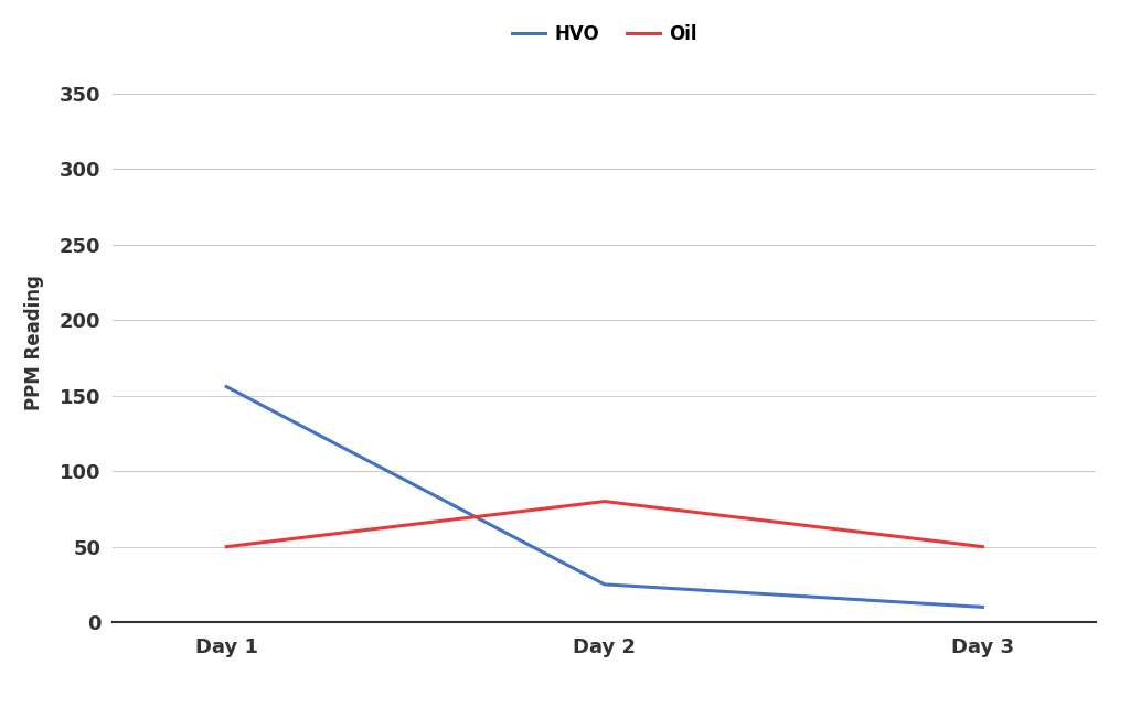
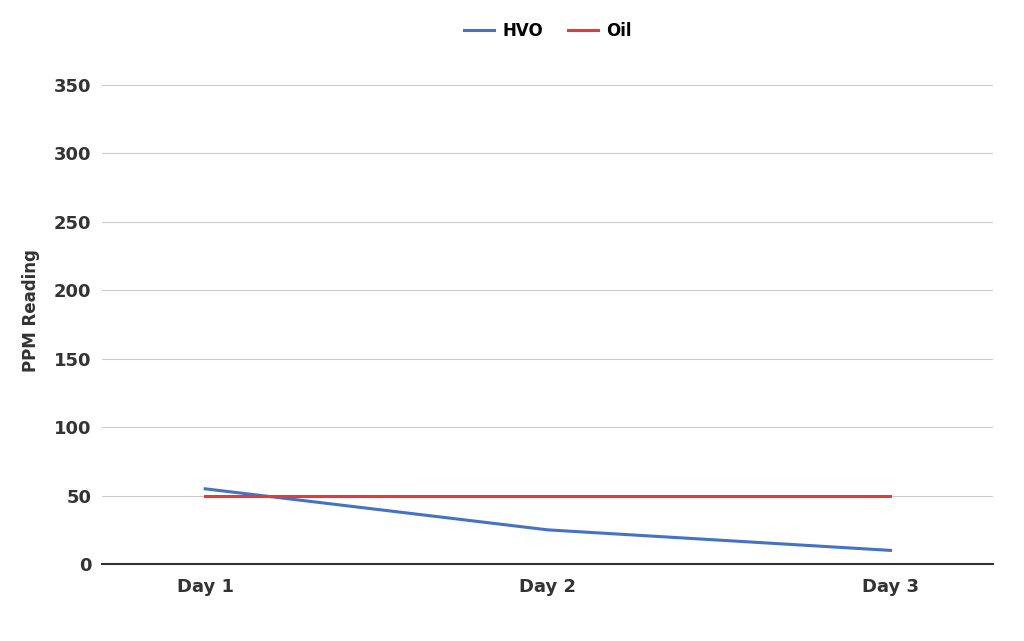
HVO/Day 1: 156 -> 55
Oil/Day 2: 80 -> 50
